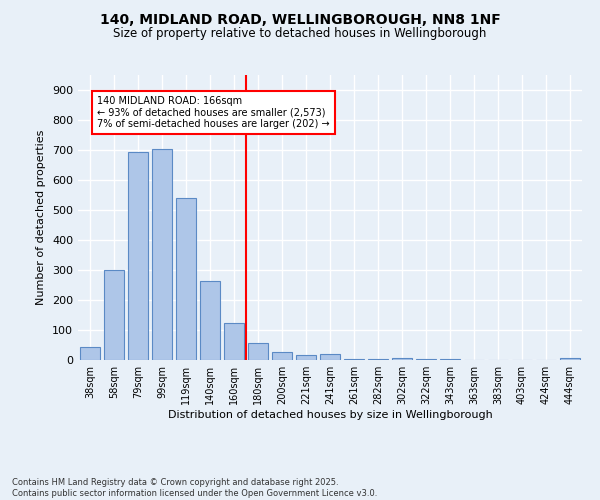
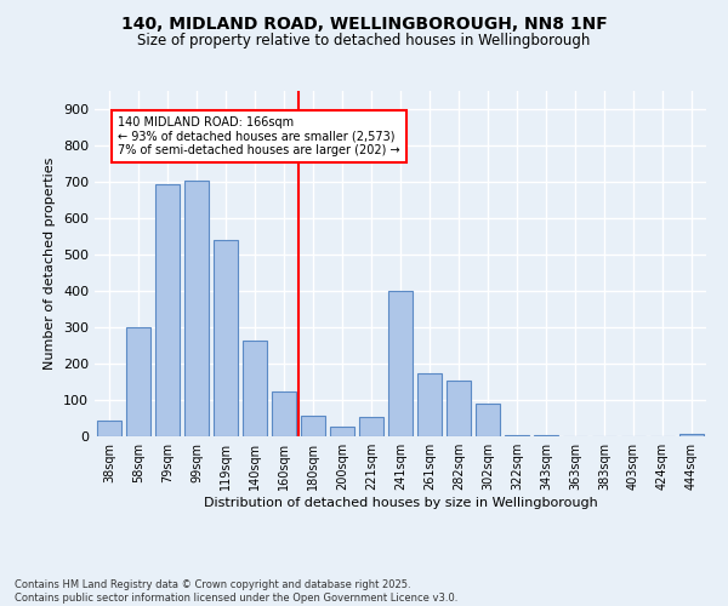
221sqm: 18 -> 55
241sqm: 20 -> 400
261sqm: 5 -> 175
282sqm: 5 -> 155
302sqm: 8 -> 90
